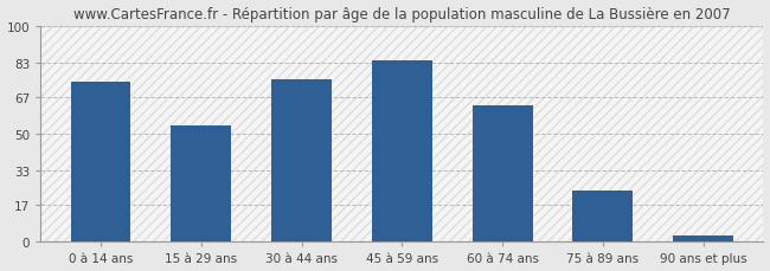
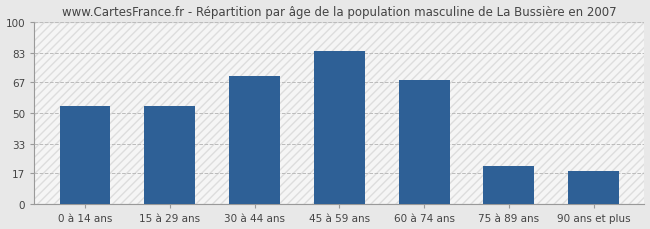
0 à 14 ans: 74 -> 54
30 à 44 ans: 75 -> 70
60 à 74 ans: 63 -> 68
75 à 89 ans: 24 -> 21
90 ans et plus: 3 -> 18
